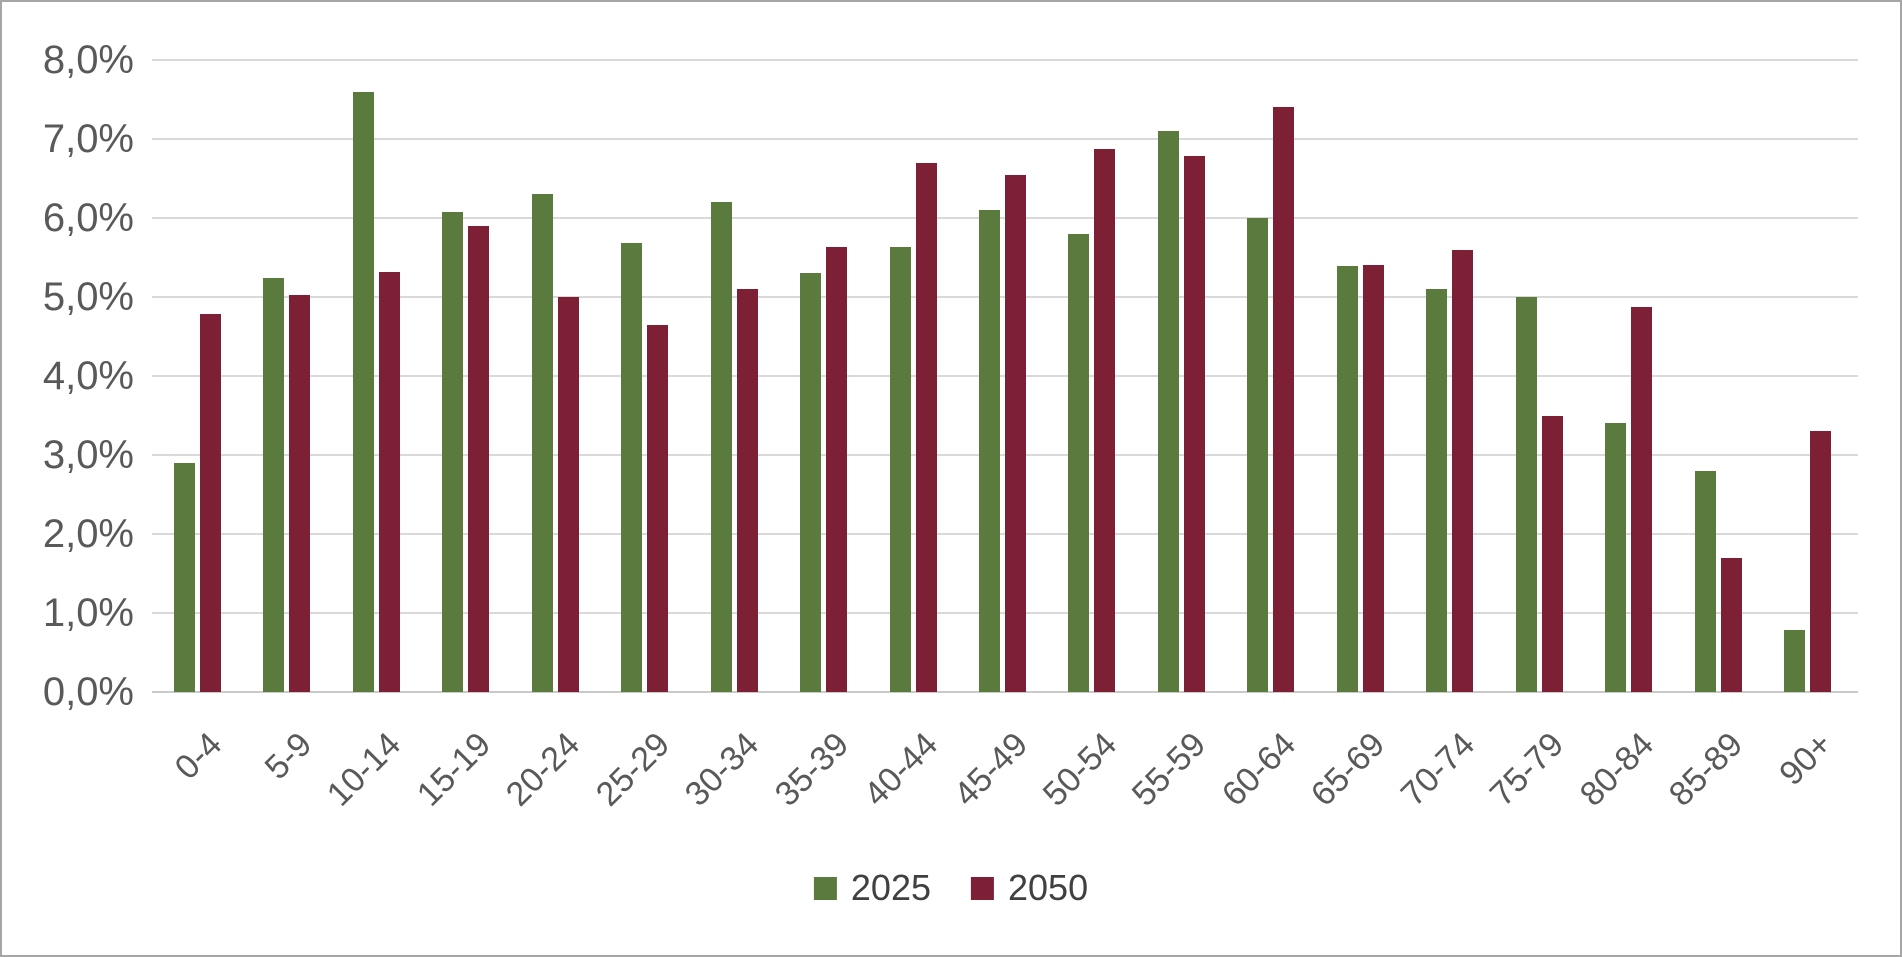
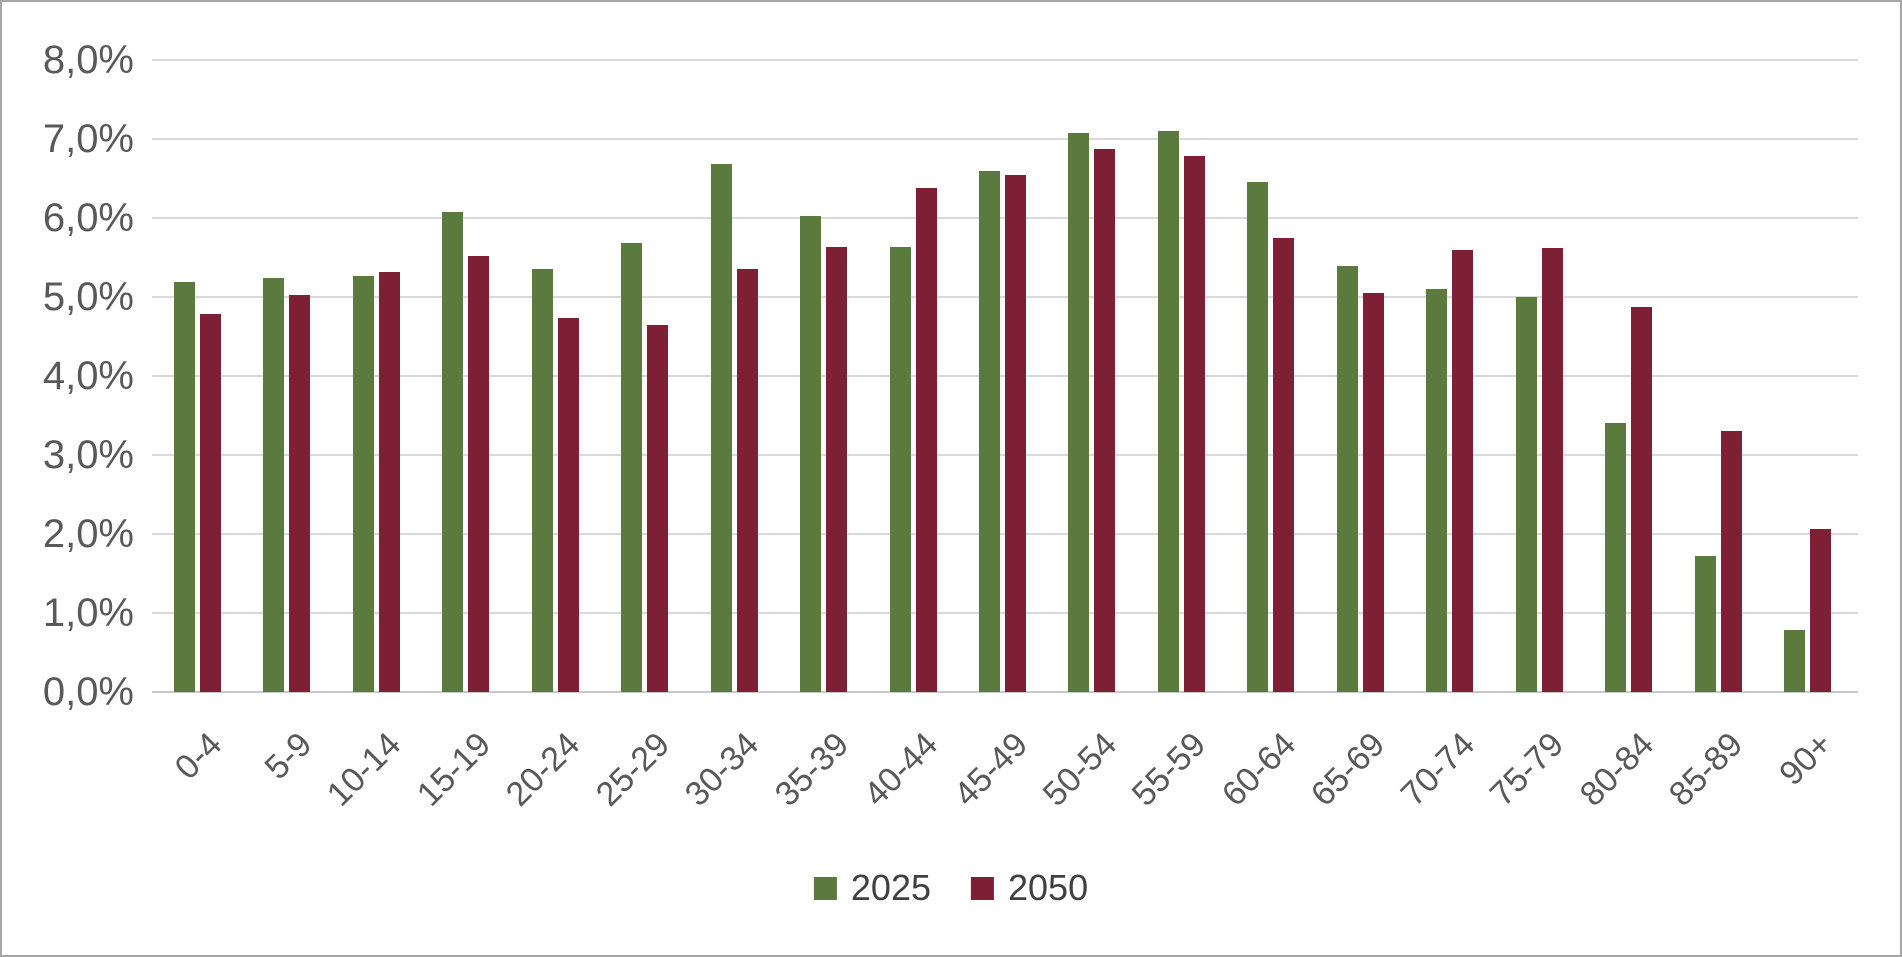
2025/0-4: 2,9% -> 5,2%
2025/10-14: 7,6% -> 5,3%
2050/15-19: 5,9% -> 5,5%
2025/20-24: 6,3% -> 5,4%
2050/20-24: 5,0% -> 4,7%
2025/30-34: 6,2% -> 6,7%
2050/30-34: 5,1% -> 5,3%
2025/35-39: 5,3% -> 6,0%
2050/40-44: 6,7% -> 6,4%
2025/45-49: 6,1% -> 6,6%
2025/50-54: 5,8% -> 7,1%
2025/60-64: 6,0% -> 6,5%
2050/60-64: 7,4% -> 5,8%
2050/65-69: 5,4% -> 5,0%
2050/75-79: 3,5% -> 5,6%
2025/85-89: 2,8% -> 1,7%
2050/85-89: 1,7% -> 3,3%
2050/90+: 3,3% -> 2,1%
